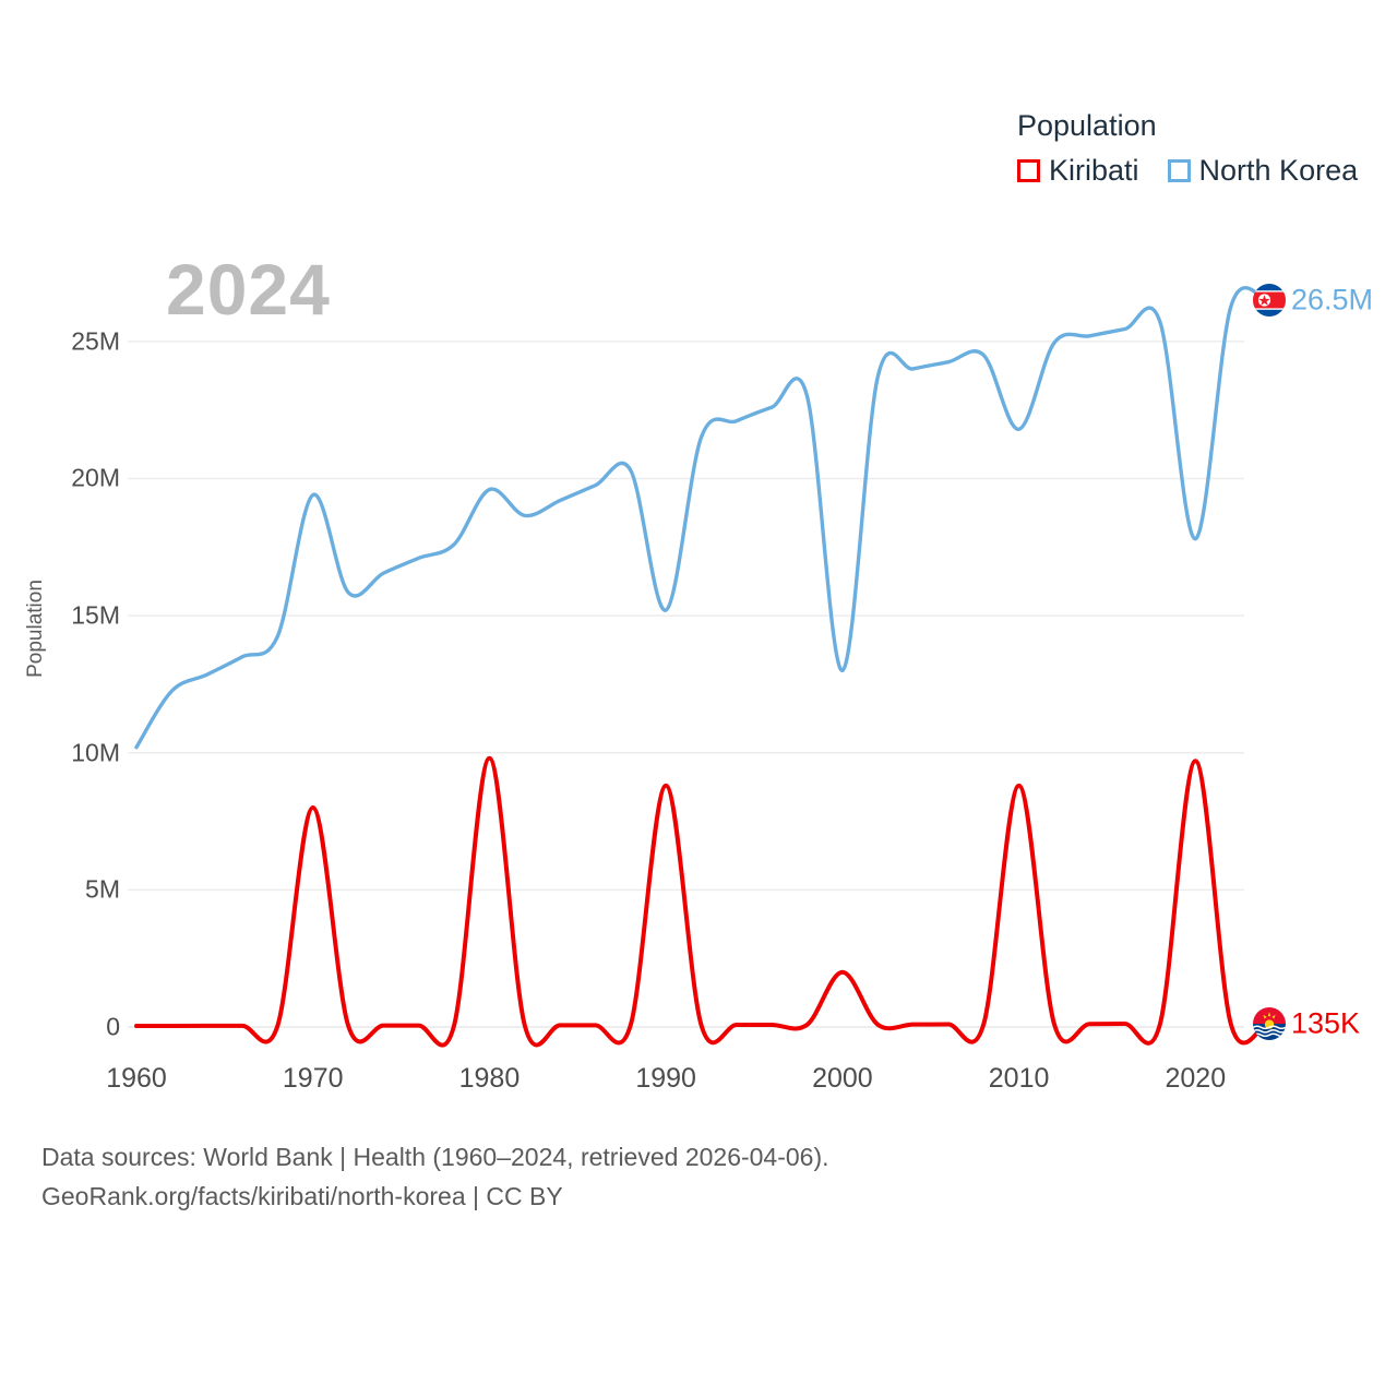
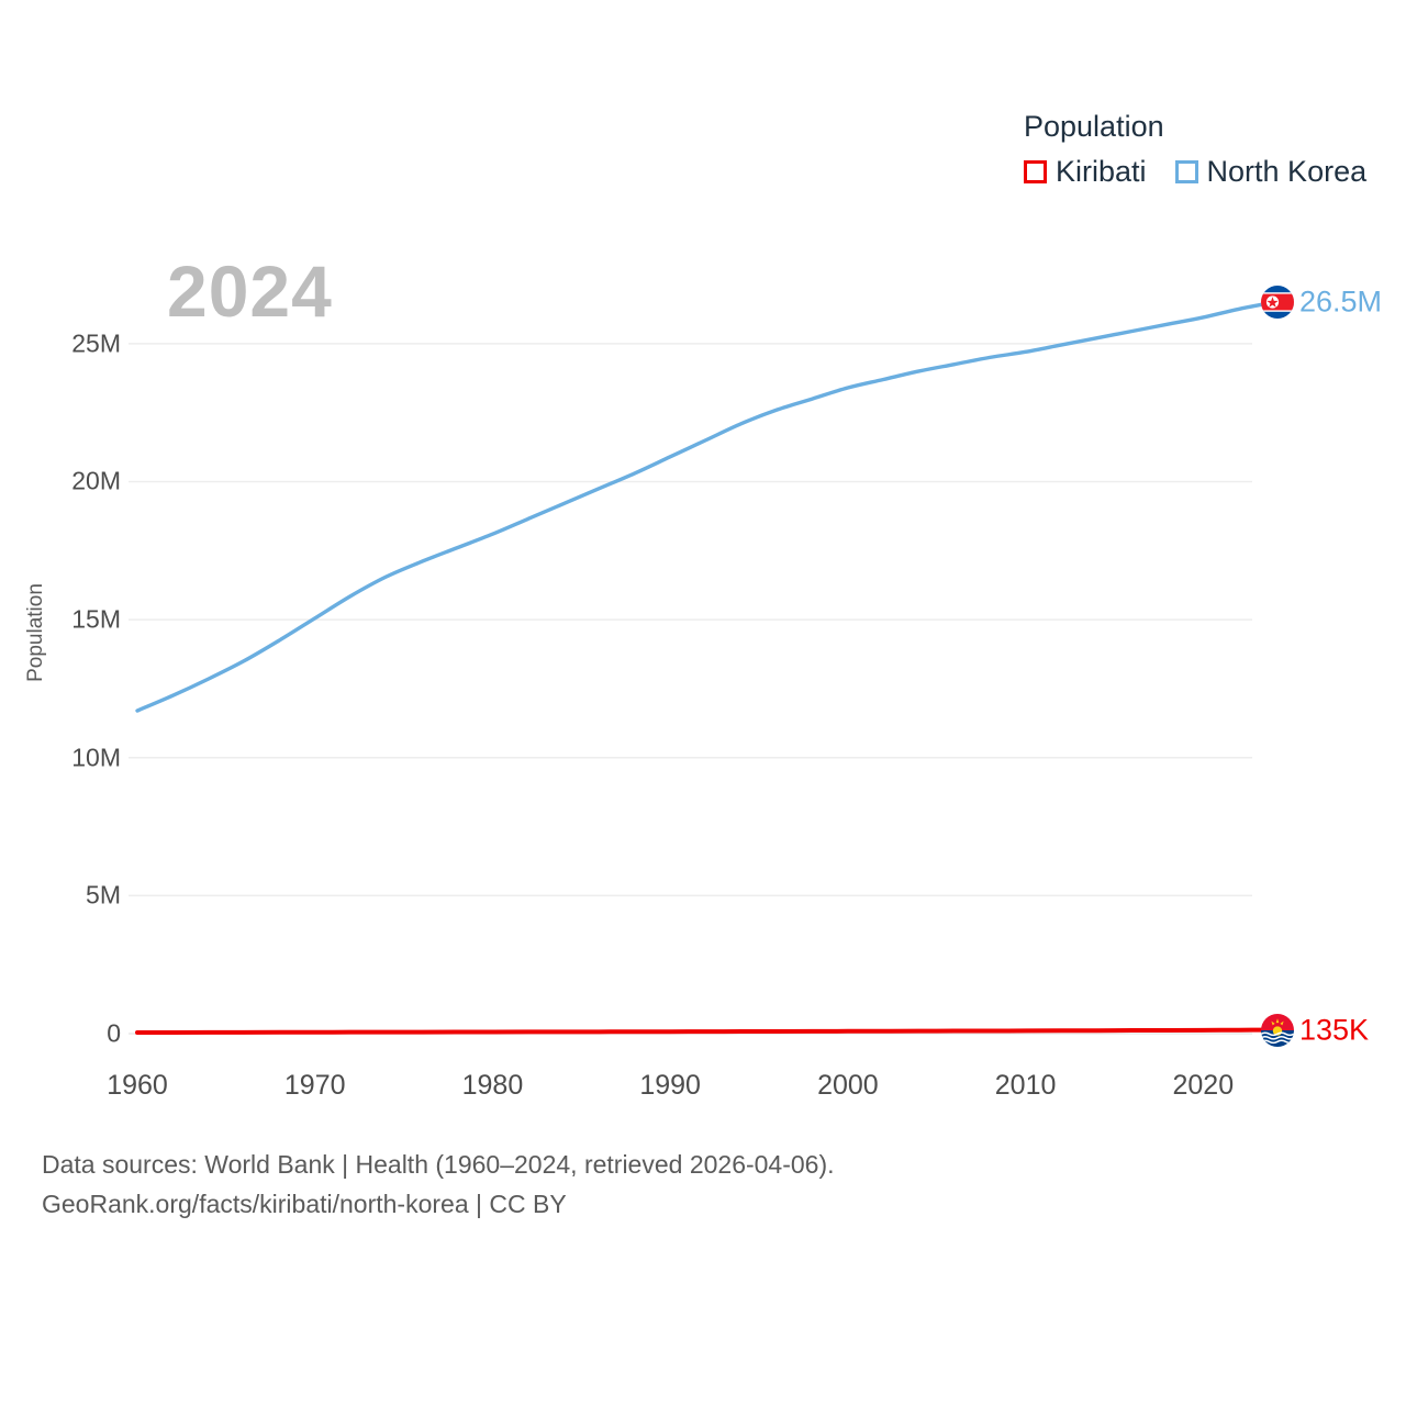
North Korea/1960: 10.2M -> 11.7M
North Korea/1970: 19.4M -> 15.0M
Kiribati/1970: 8.0M -> 0.1M
North Korea/1980: 19.6M -> 18.1M
Kiribati/1980: 9.8M -> 0.1M
North Korea/1990: 15.2M -> 20.9M
Kiribati/1990: 8.8M -> 0.1M
North Korea/2000: 13.0M -> 23.4M
Kiribati/2000: 2.0M -> 0.1M
North Korea/2010: 21.8M -> 24.7M
Kiribati/2010: 8.8M -> 0.1M
North Korea/2020: 17.8M -> 26.0M
Kiribati/2020: 9.7M -> 0.1M
